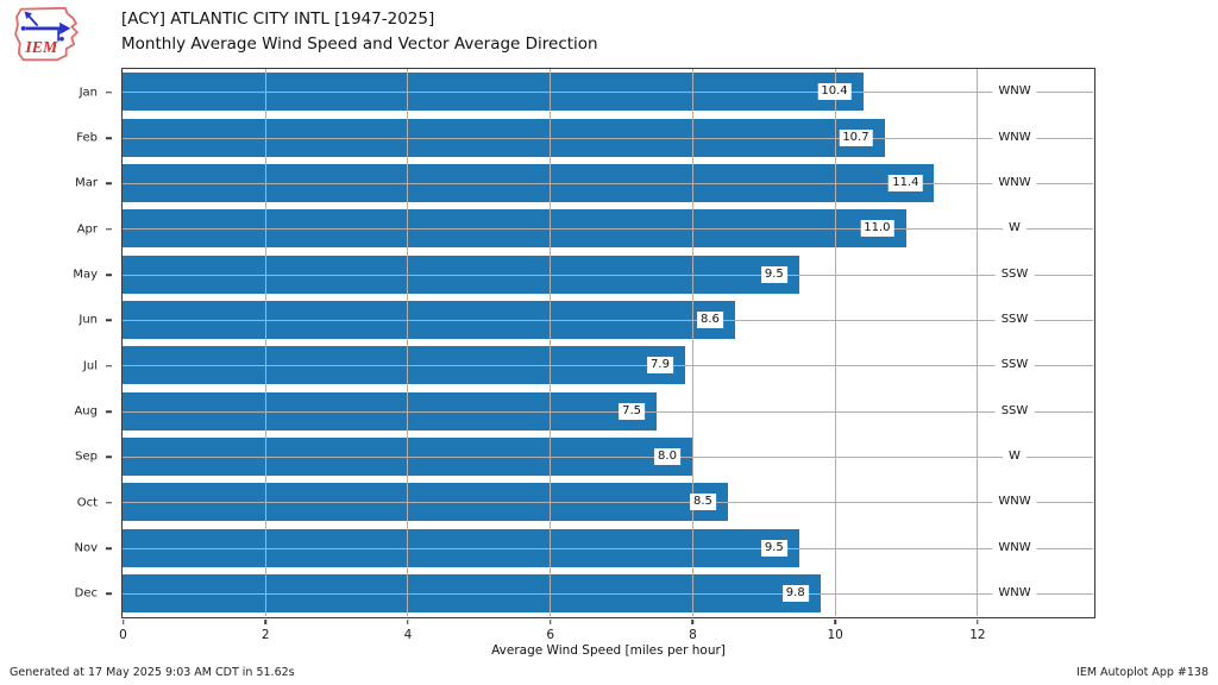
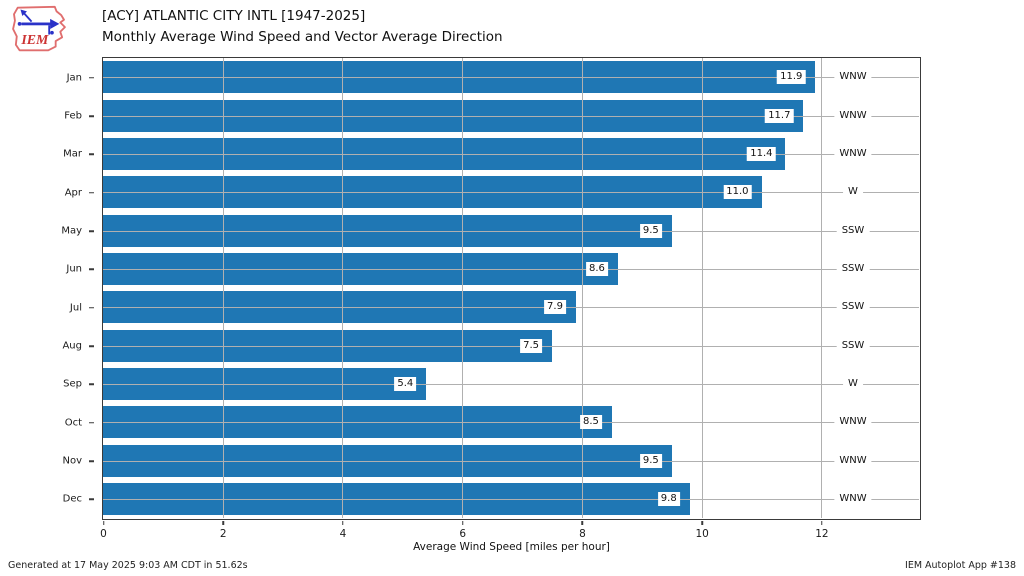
Jan: 10.4 -> 11.9
Feb: 10.7 -> 11.7
Sep: 8.0 -> 5.4
